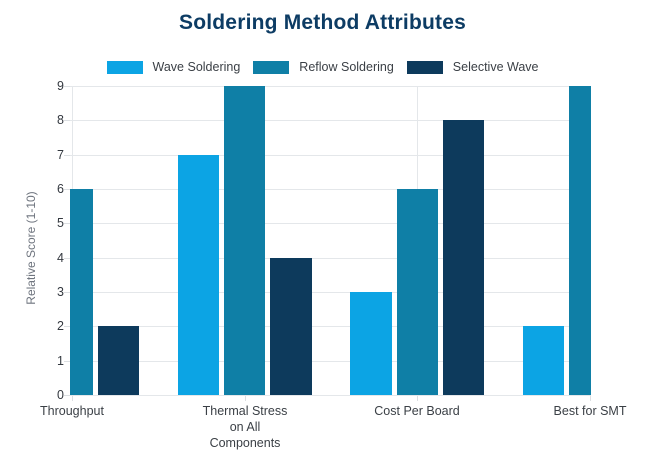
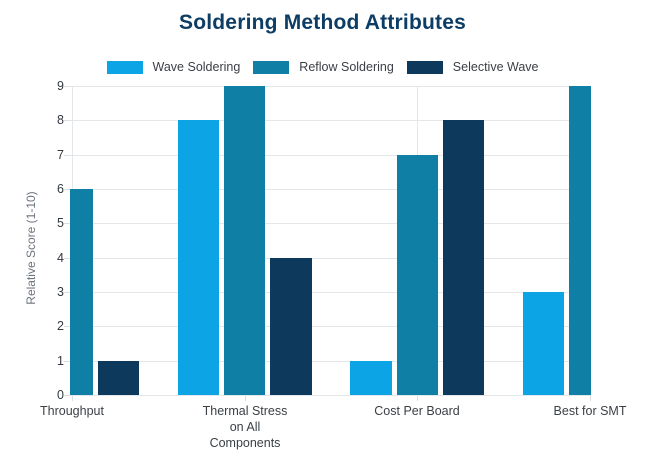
Selective Wave/Throughput: 2 -> 1
Wave Soldering/Thermal Stress on All Components: 7 -> 8
Wave Soldering/Cost Per Board: 3 -> 1
Reflow Soldering/Cost Per Board: 6 -> 7
Wave Soldering/Best for SMT: 2 -> 3
